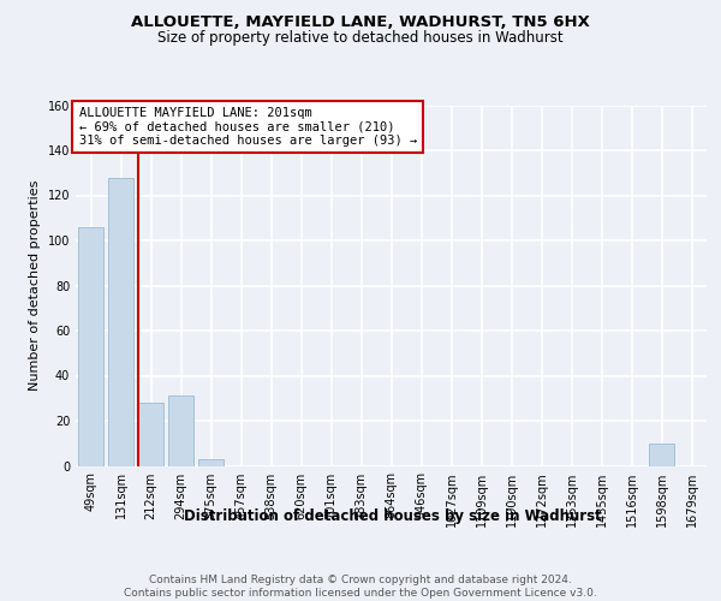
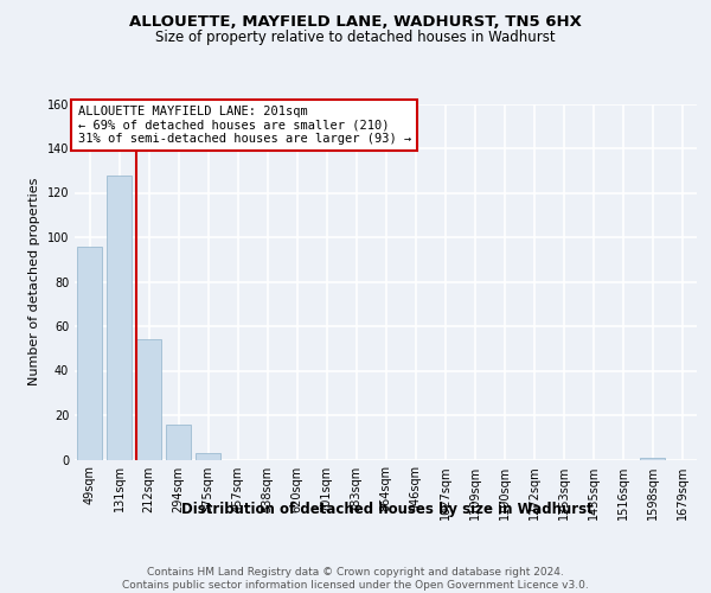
49sqm: 106 -> 96
212sqm: 28 -> 54
294sqm: 31 -> 16
1598sqm: 10 -> 1
